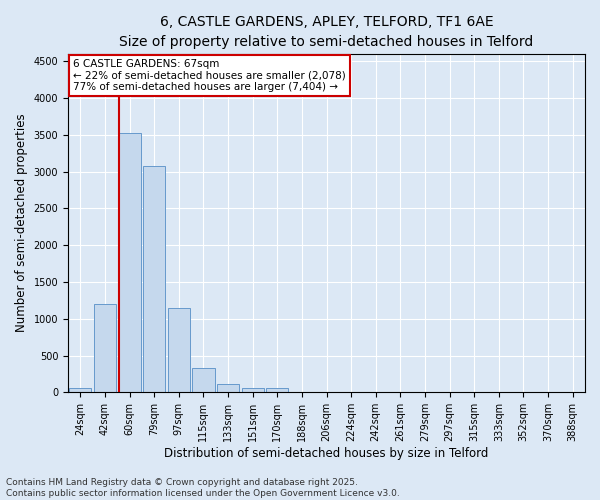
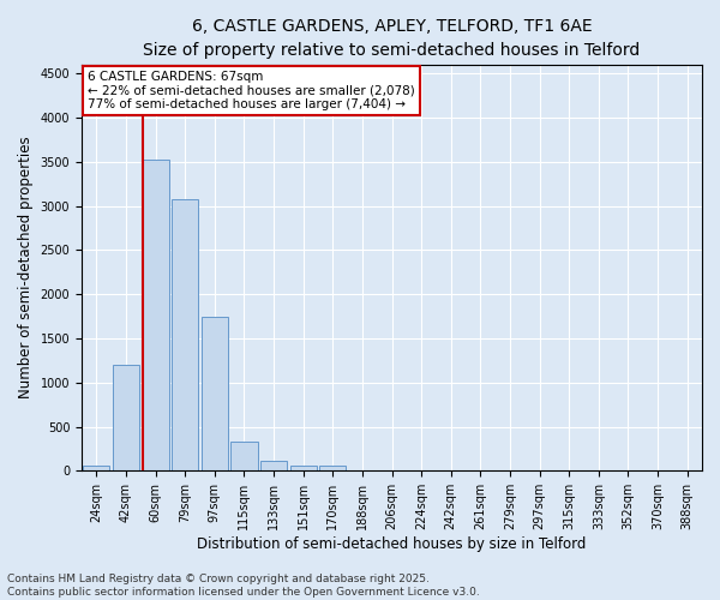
97sqm: 1150 -> 1740
